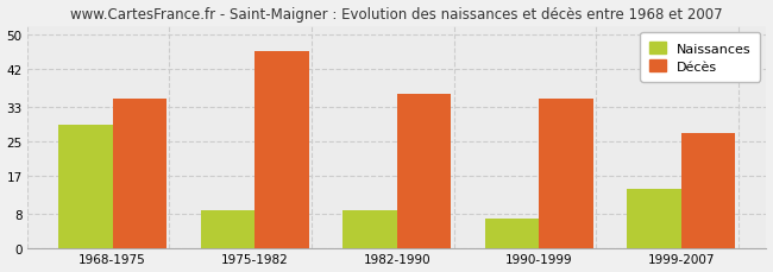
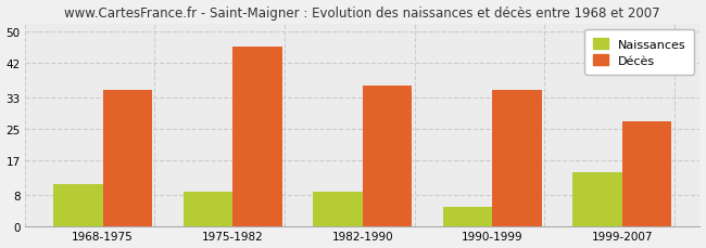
Naissances/1968-1975: 29 -> 11
Naissances/1990-1999: 7 -> 5
